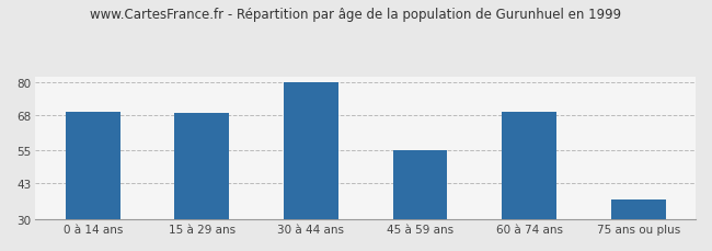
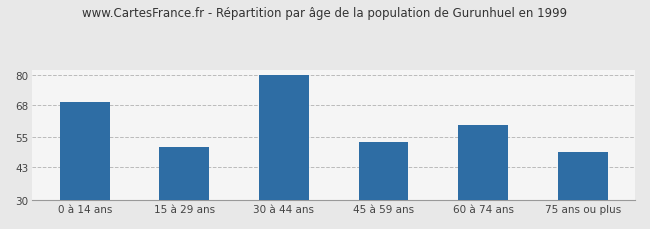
15 à 29 ans: 68.5 -> 51.0
45 à 59 ans: 55.0 -> 53.0
60 à 74 ans: 69.0 -> 60.0
75 ans ou plus: 37.0 -> 49.0
